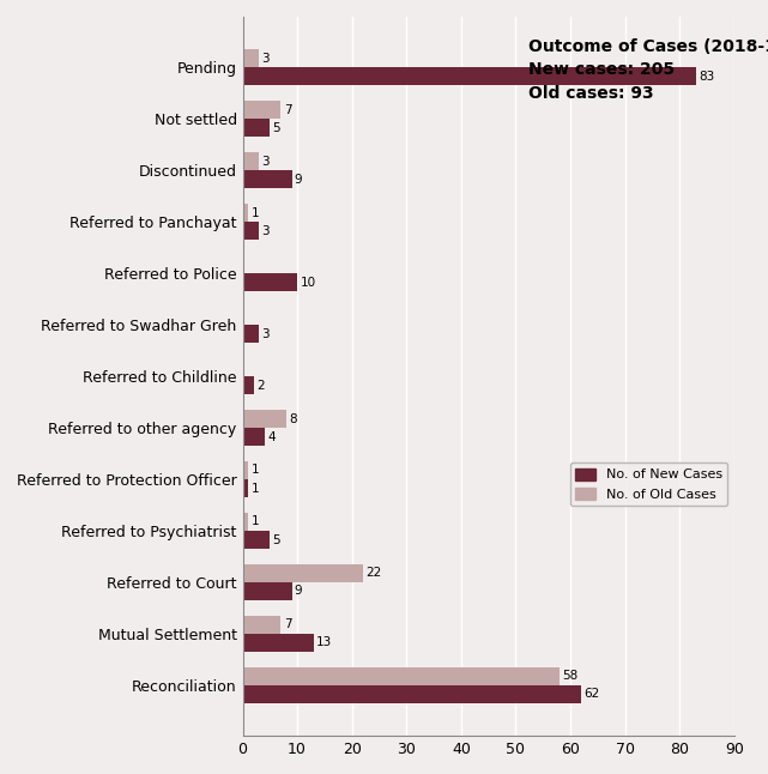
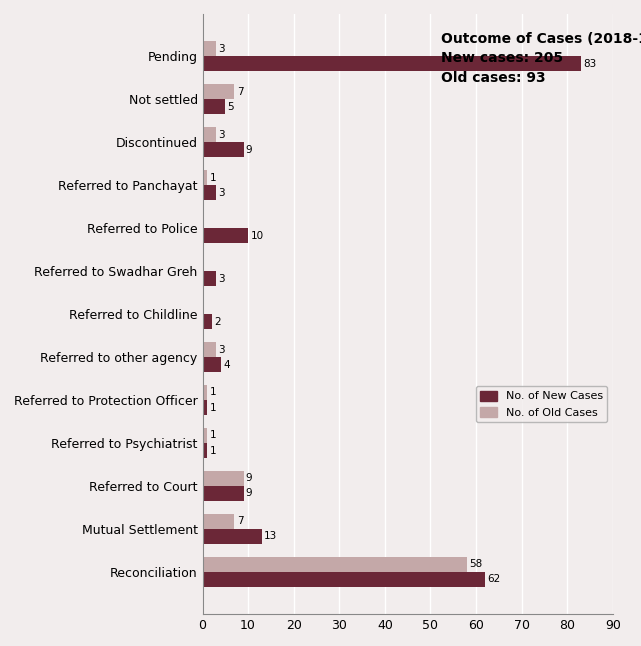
No. of Old Cases/Referred to other agency: 8 -> 3
No. of New Cases/Referred to Psychiatrist: 5 -> 1
No. of Old Cases/Referred to Court: 22 -> 9
